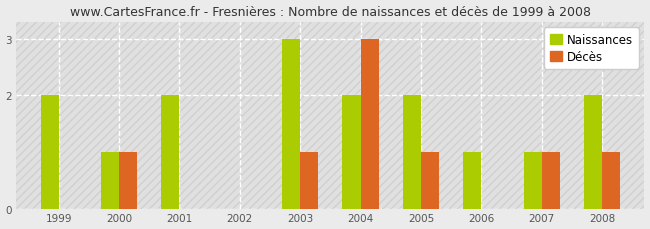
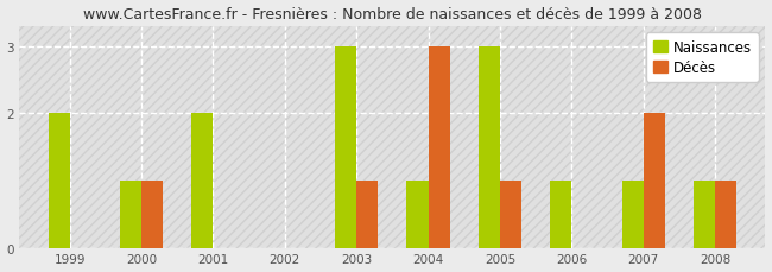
Naissances/2004: 2 -> 1
Naissances/2005: 2 -> 3
Décès/2007: 1 -> 2
Naissances/2008: 2 -> 1
